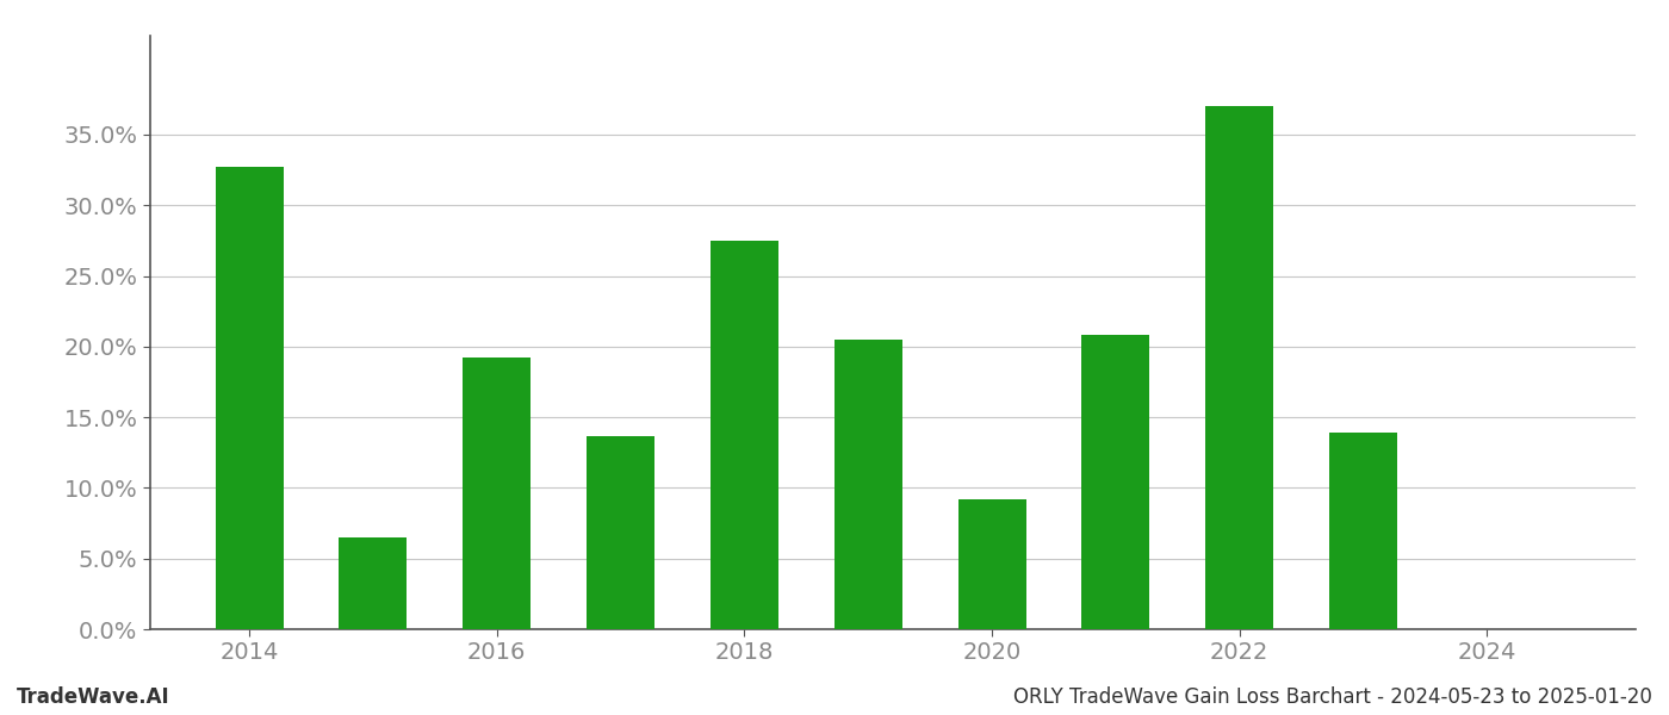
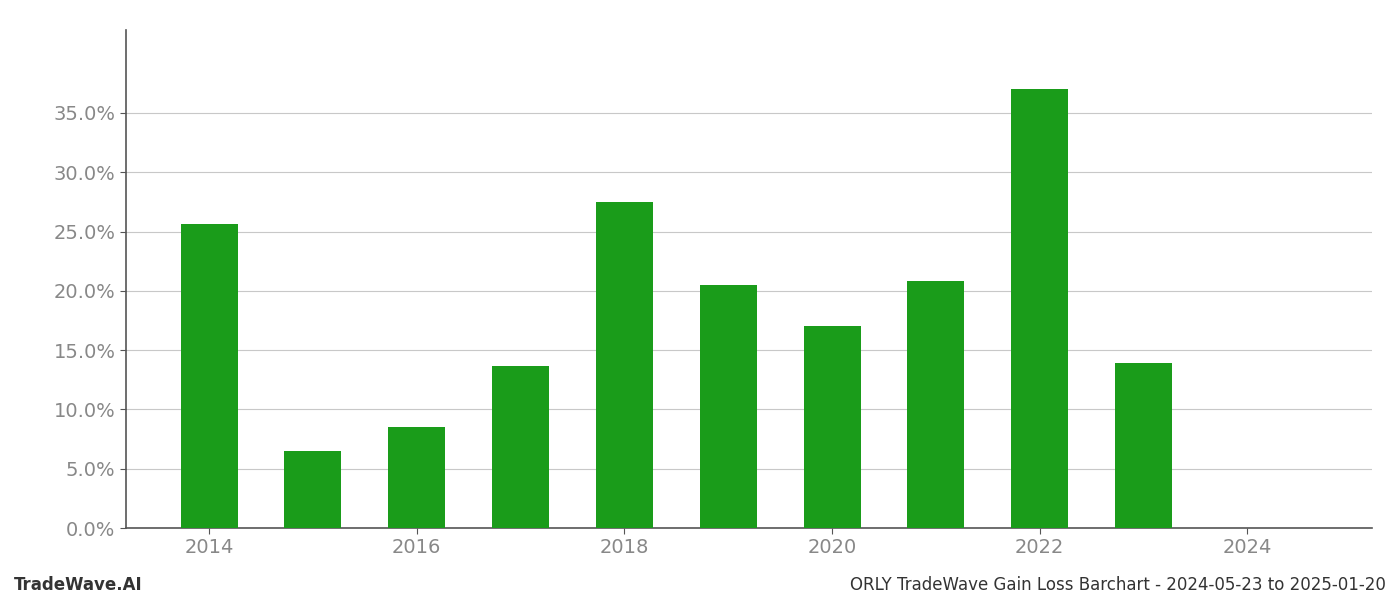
2014: 32.7% -> 25.6%
2016: 19.2% -> 8.5%
2020: 9.2% -> 17.0%
